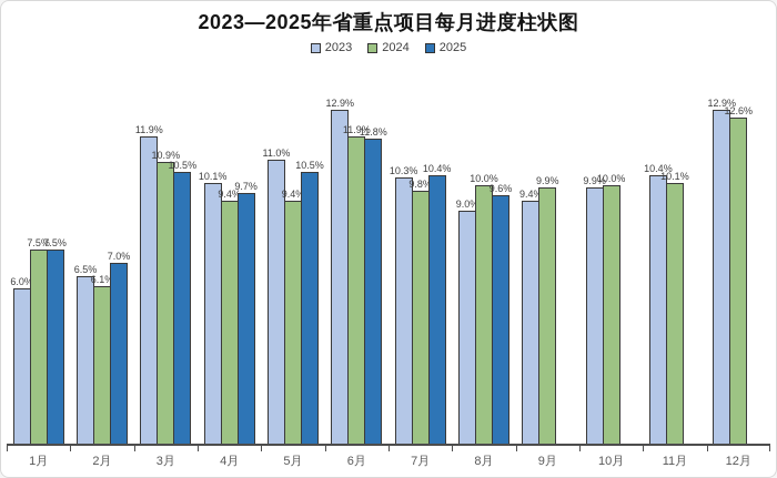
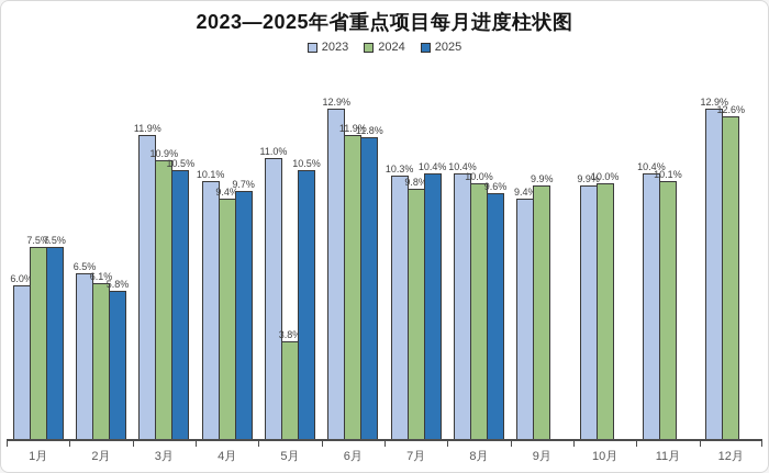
2025/2月: 7.0% -> 5.8%
2024/5月: 9.4% -> 3.8%
2023/8月: 9.0% -> 10.4%
